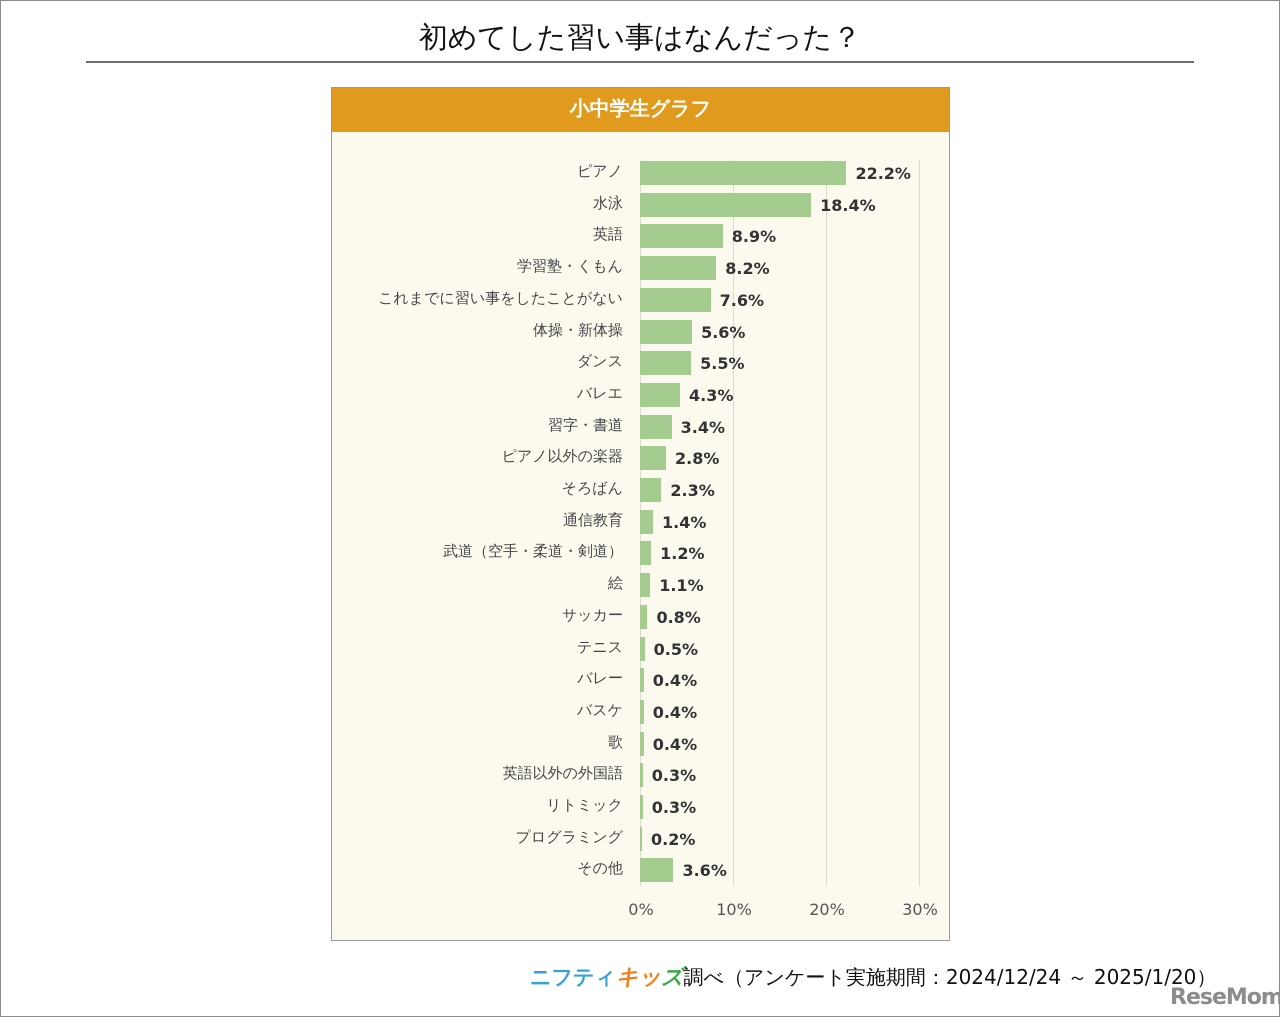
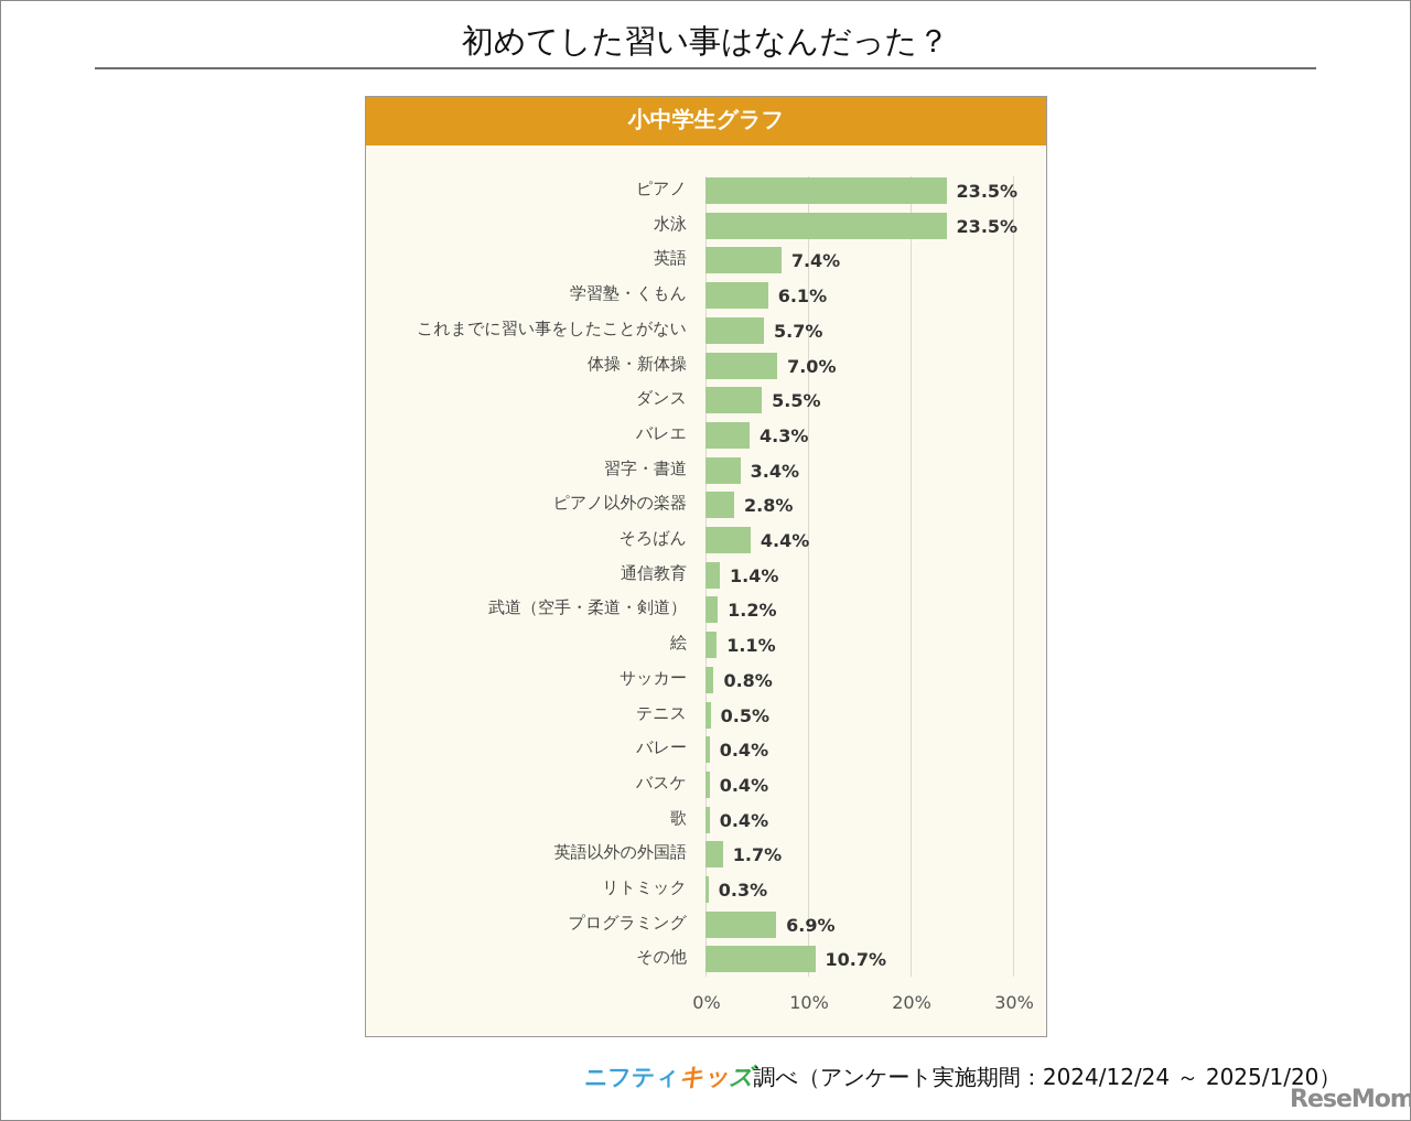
ピアノ: 22.2% -> 23.5%
水泳: 18.4% -> 23.5%
英語: 8.9% -> 7.4%
学習塾・くもん: 8.2% -> 6.1%
これまでに習い事をしたことがない: 7.6% -> 5.7%
体操・新体操: 5.6% -> 7.0%
そろばん: 2.3% -> 4.4%
英語以外の外国語: 0.3% -> 1.7%
プログラミング: 0.2% -> 6.9%
その他: 3.6% -> 10.7%
